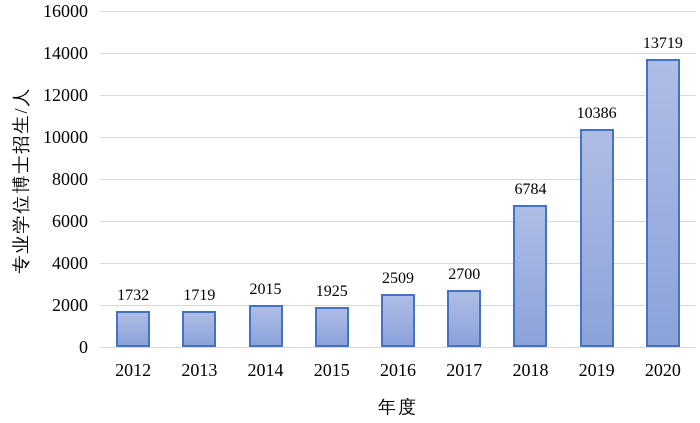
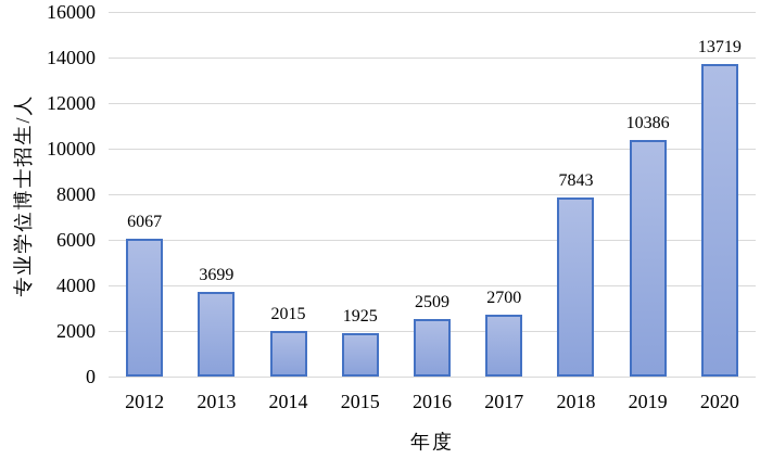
2012: 1732 -> 6067
2013: 1719 -> 3699
2018: 6784 -> 7843
